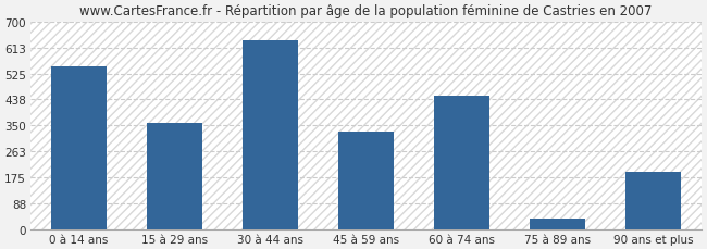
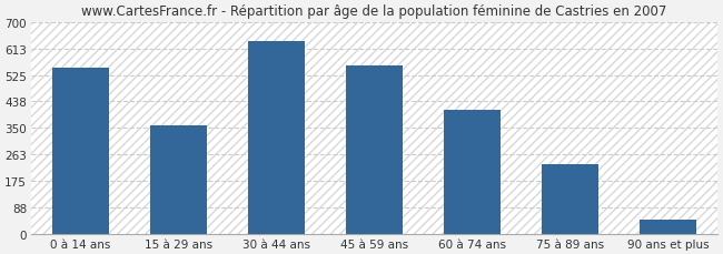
45 à 59 ans: 330 -> 556
60 à 74 ans: 450 -> 409
75 à 89 ans: 35 -> 232
90 ans et plus: 195 -> 46
